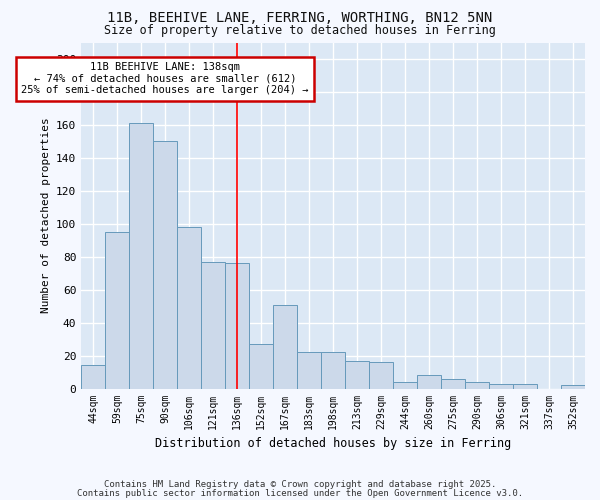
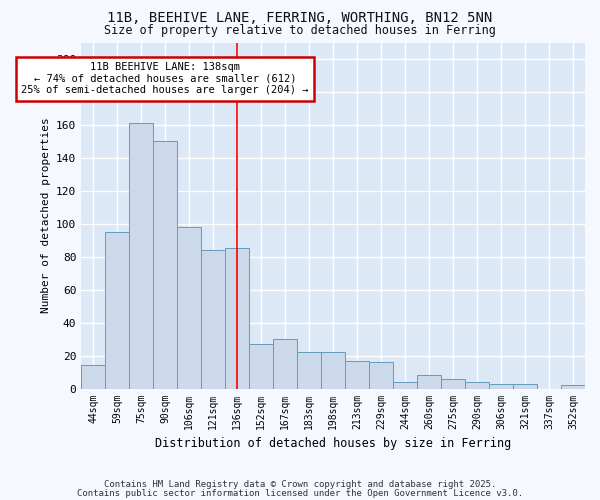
121sqm: 77 -> 84
136sqm: 76 -> 85
167sqm: 51 -> 30
